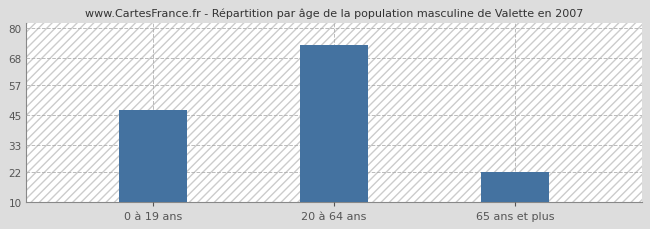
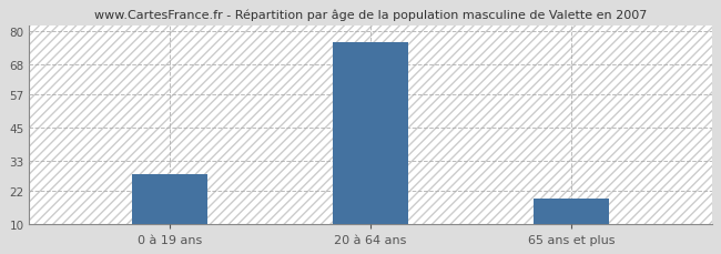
0 à 19 ans: 47 -> 28
20 à 64 ans: 73 -> 76
65 ans et plus: 22 -> 19
